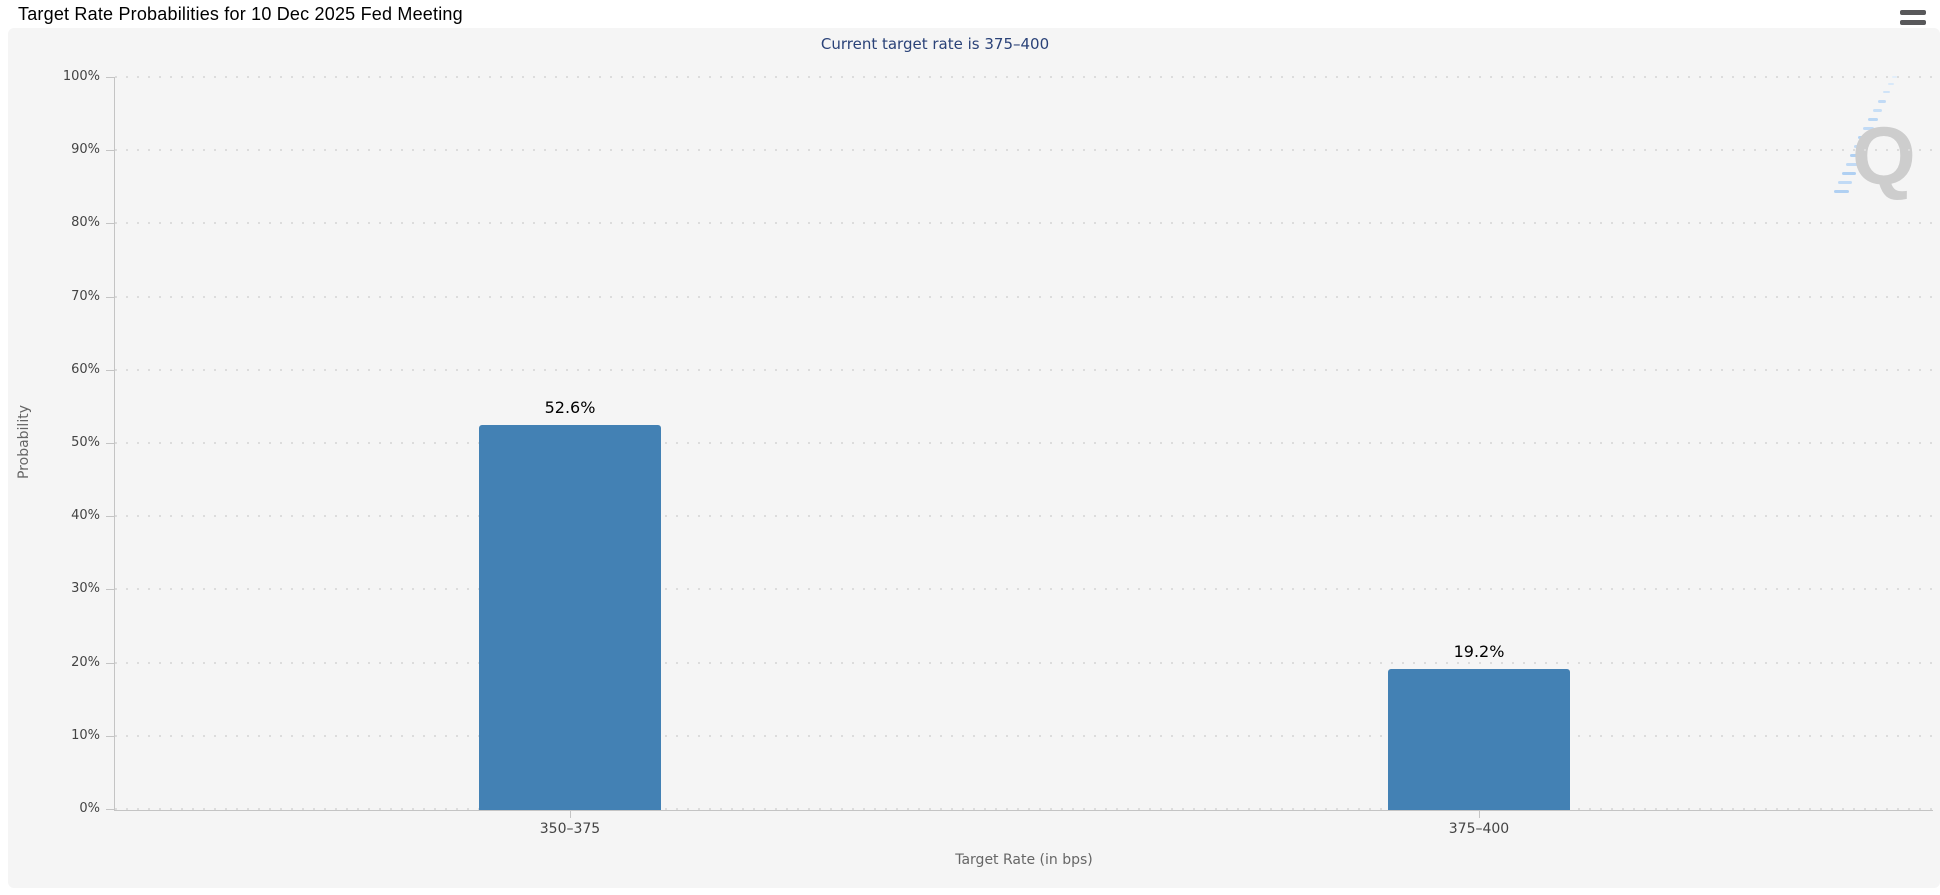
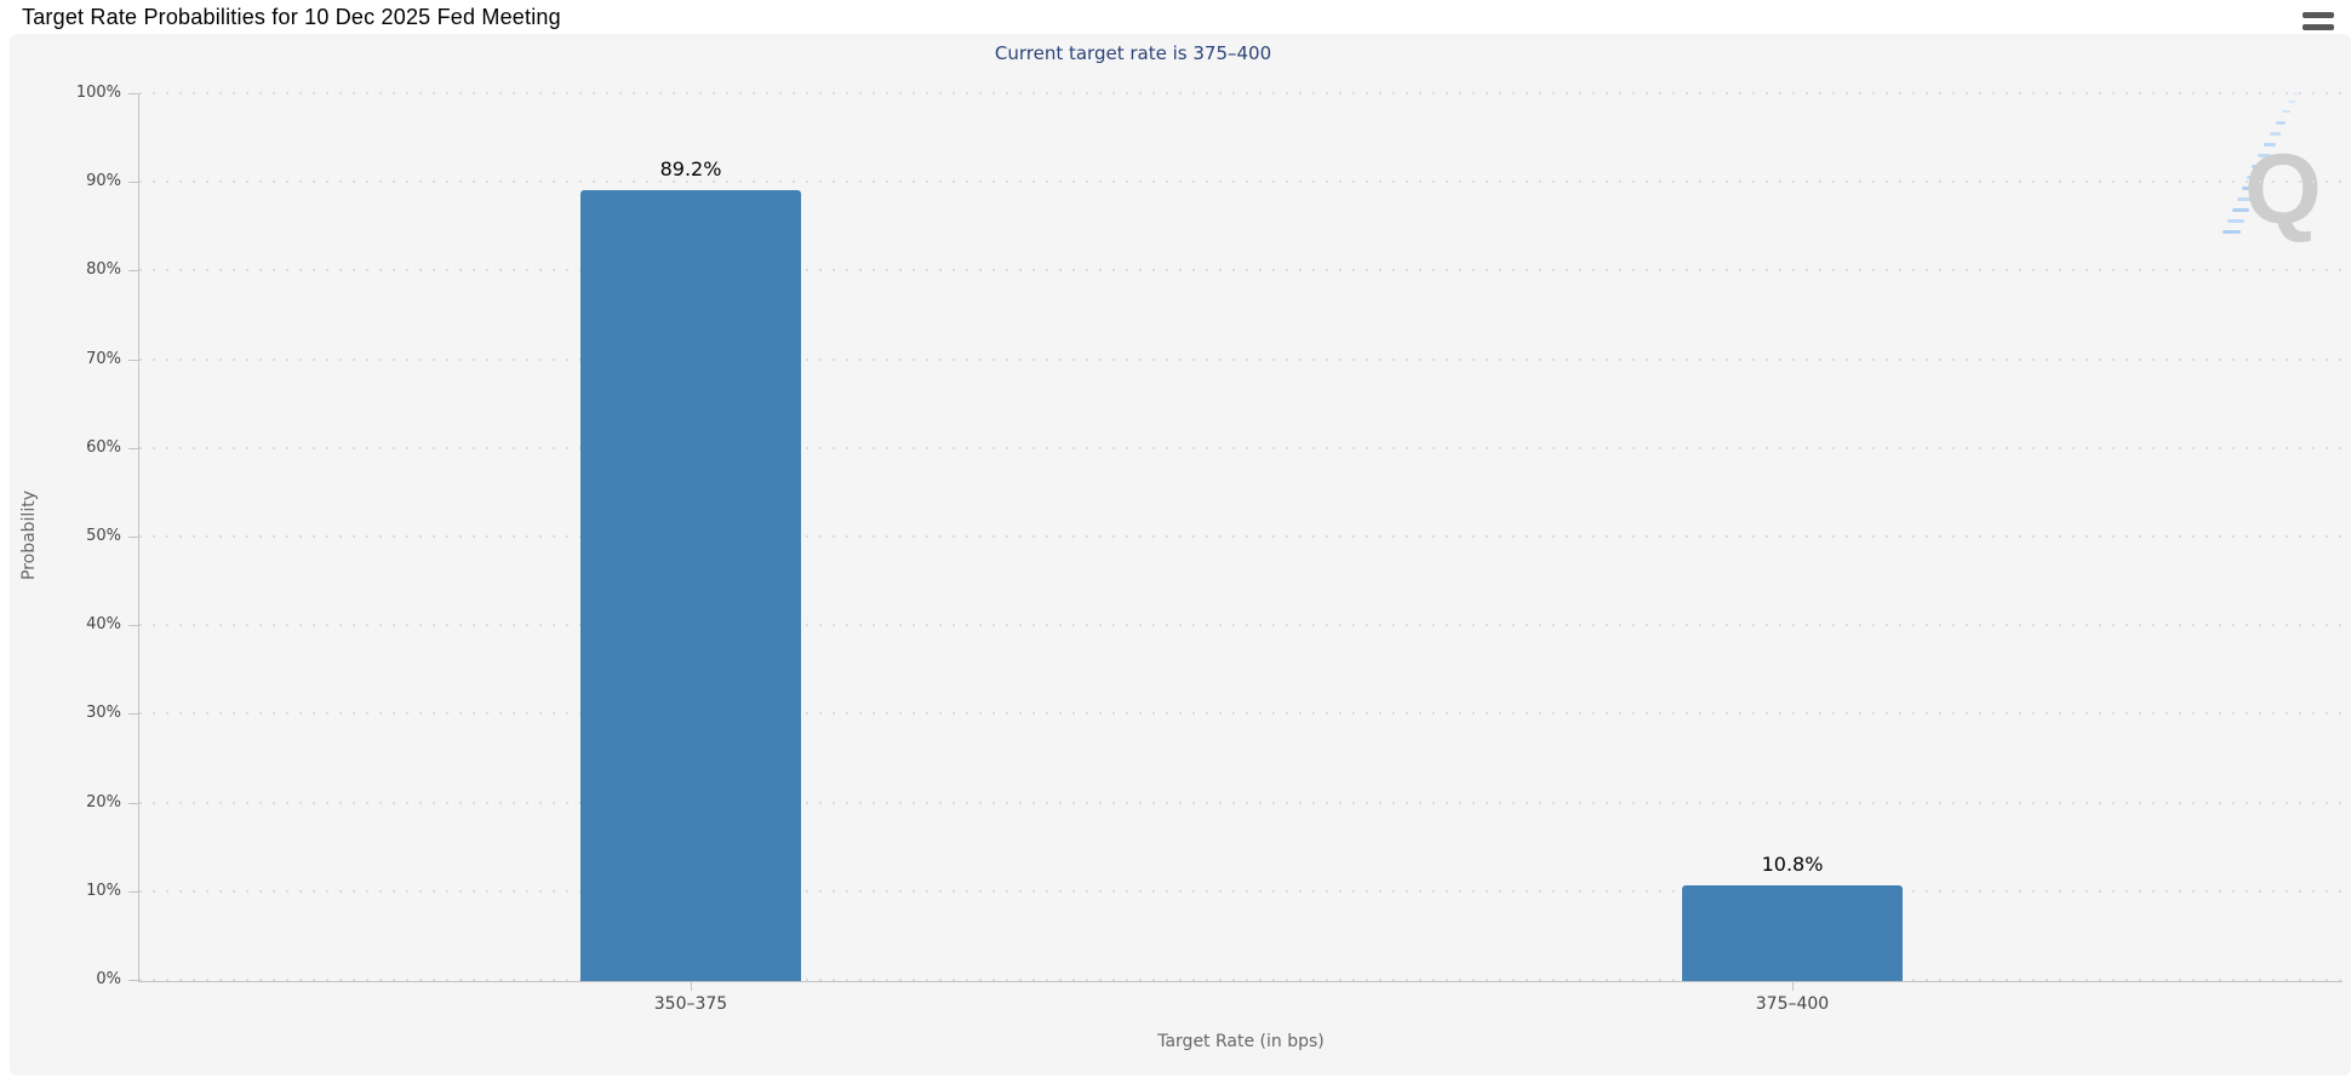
350–375: 52.6% -> 89.2%
375–400: 19.2% -> 10.8%
